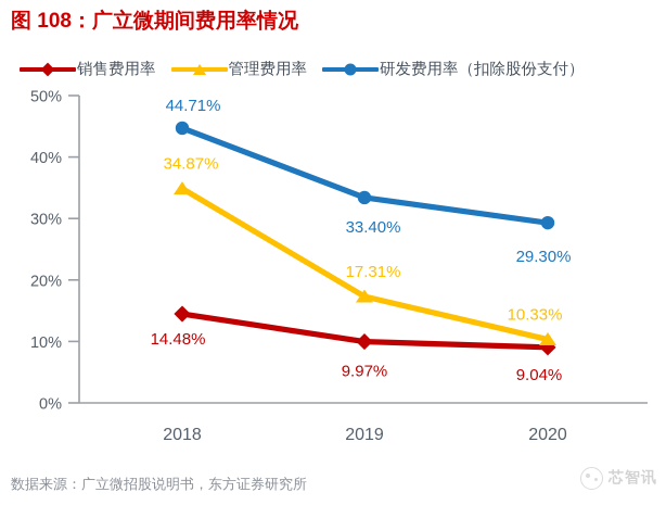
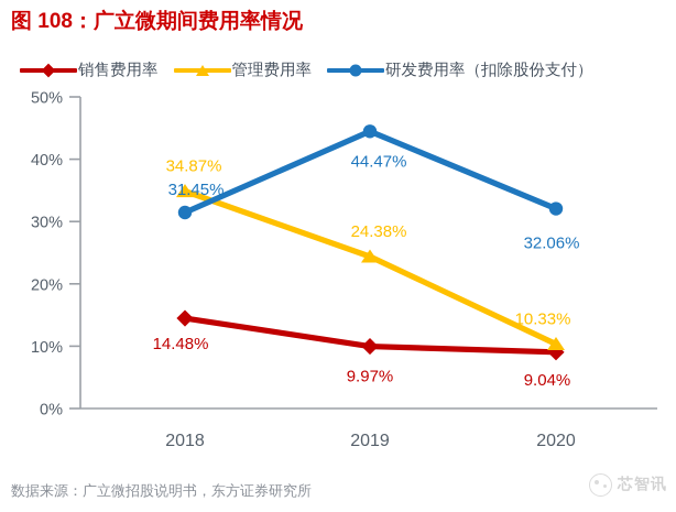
研发费用率（扣除股份支付）/2018: 44.71% -> 31.45%
管理费用率/2019: 17.31% -> 24.38%
研发费用率（扣除股份支付）/2019: 33.40% -> 44.47%
研发费用率（扣除股份支付）/2020: 29.30% -> 32.06%
